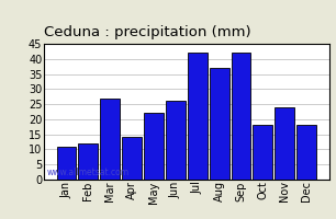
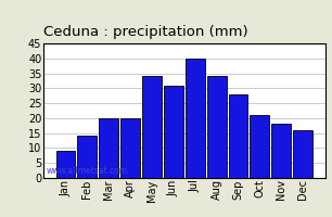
Jan: 11 -> 9
Feb: 12 -> 14
Mar: 27 -> 20
Apr: 14 -> 20
May: 22 -> 34
Jun: 26 -> 31
Jul: 42 -> 40
Aug: 37 -> 34
Sep: 42 -> 28
Oct: 18 -> 21
Nov: 24 -> 18
Dec: 18 -> 16
